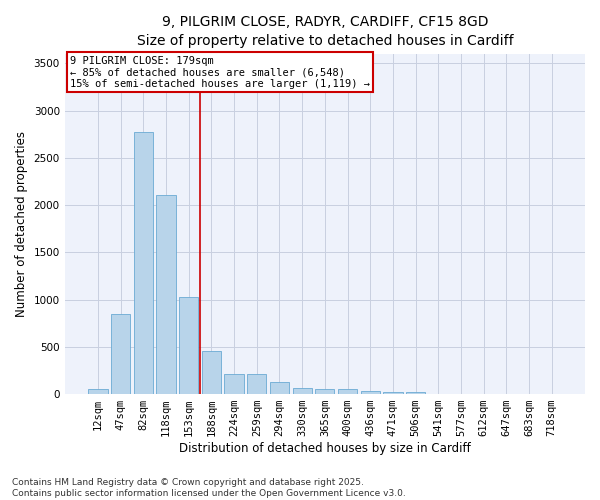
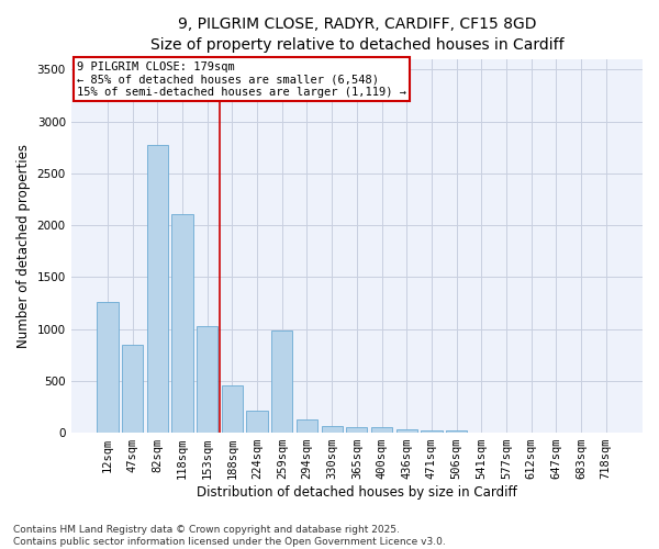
12sqm: 60 -> 1260
259sqm: 220 -> 980
